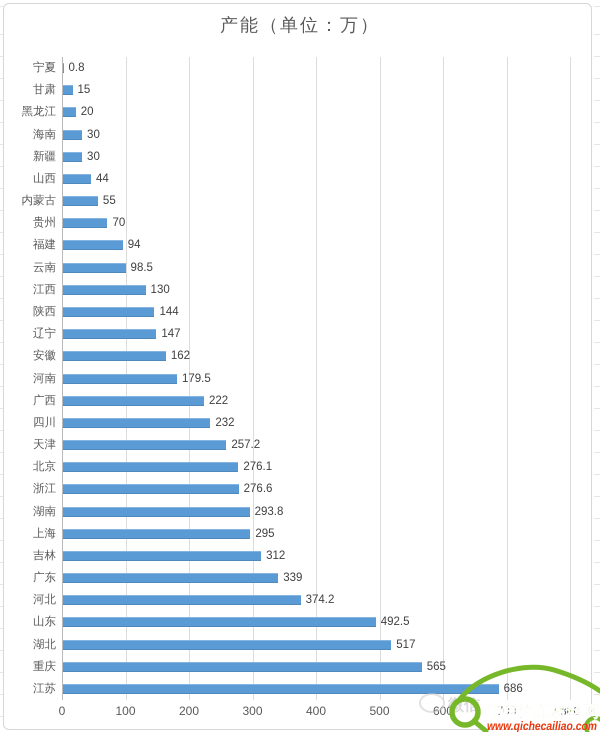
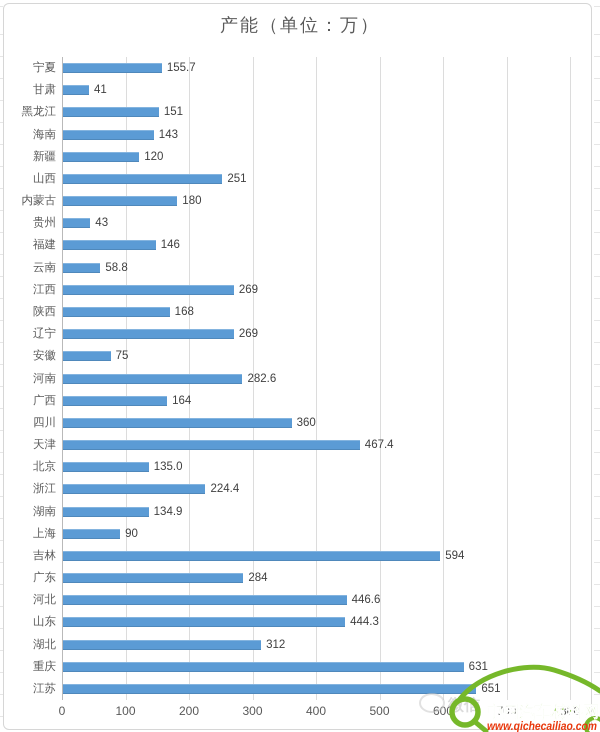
宁夏: 0.8 -> 155.7
甘肃: 15 -> 41
黑龙江: 20 -> 151
海南: 30 -> 143
新疆: 30 -> 120
山西: 44 -> 251
内蒙古: 55 -> 180
贵州: 70 -> 43
福建: 94 -> 146
云南: 98.5 -> 58.8
江西: 130 -> 269
陕西: 144 -> 168
辽宁: 147 -> 269
安徽: 162 -> 75
河南: 179.5 -> 282.6
广西: 222 -> 164
四川: 232 -> 360
天津: 257.2 -> 467.4
北京: 276.1 -> 135.0
浙江: 276.6 -> 224.4
湖南: 293.8 -> 134.9
上海: 295 -> 90
吉林: 312 -> 594
广东: 339 -> 284
河北: 374.2 -> 446.6
山东: 492.5 -> 444.3
湖北: 517 -> 312
重庆: 565 -> 631
江苏: 686 -> 651
